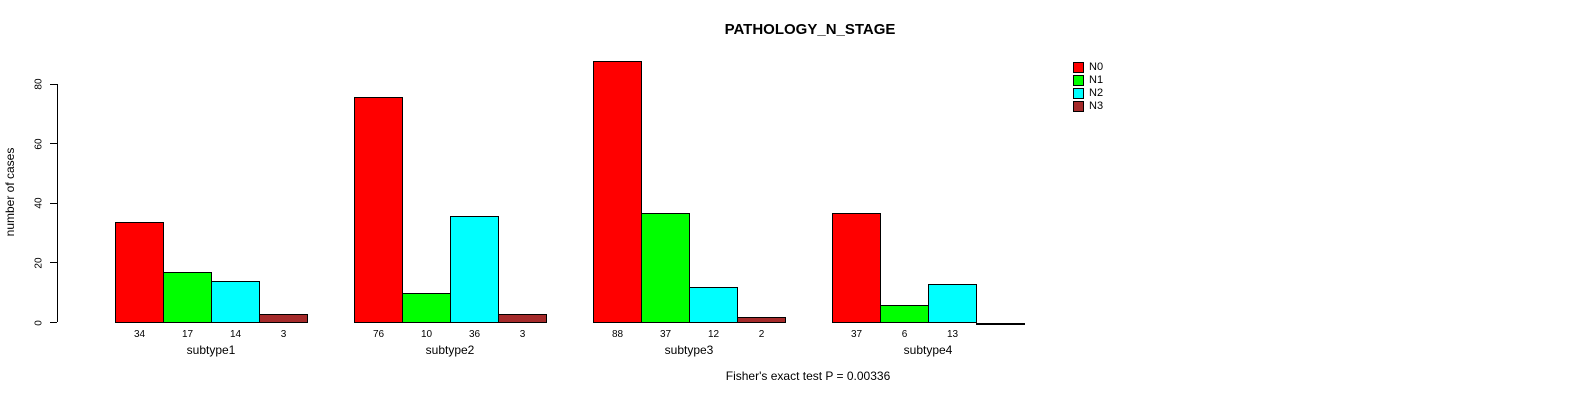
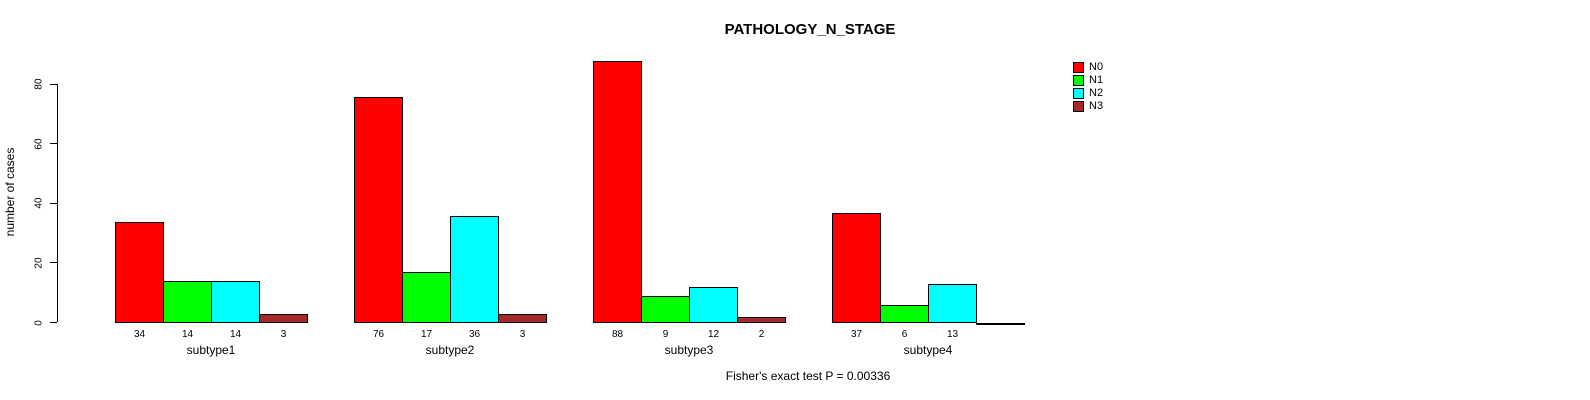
N1/subtype1: 17 -> 14
N1/subtype2: 10 -> 17
N1/subtype3: 37 -> 9
